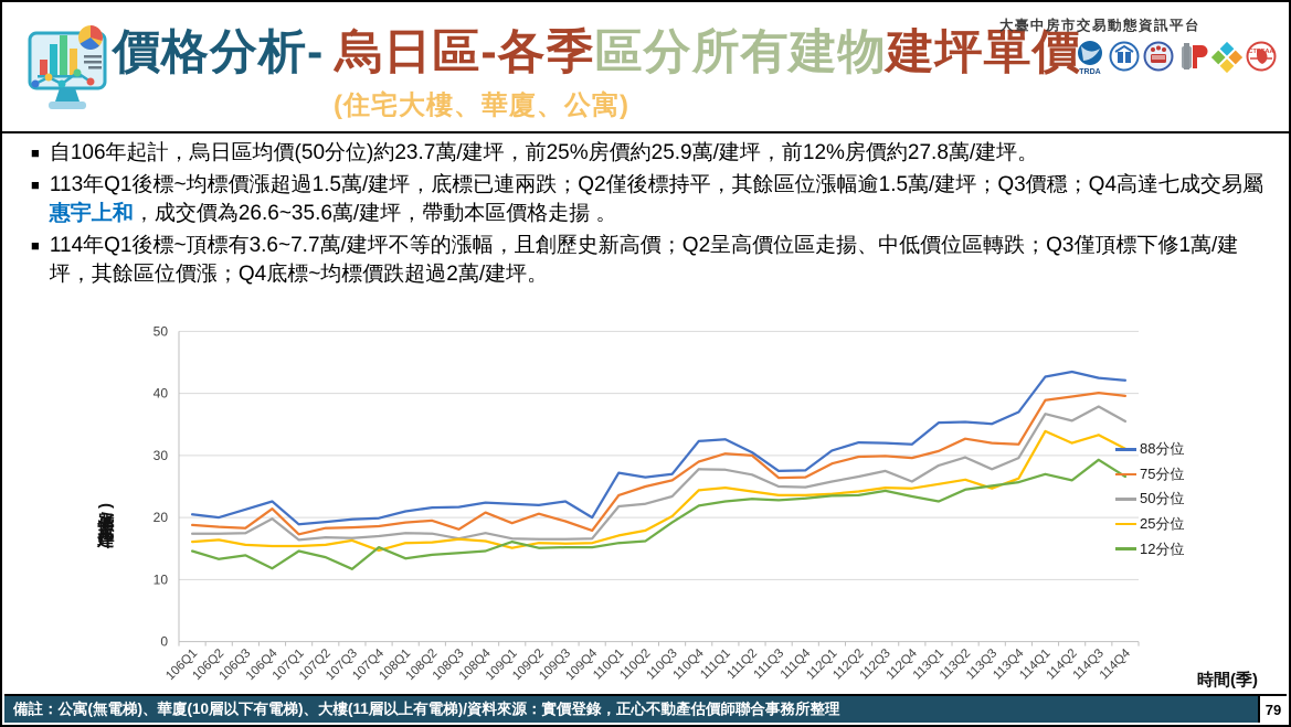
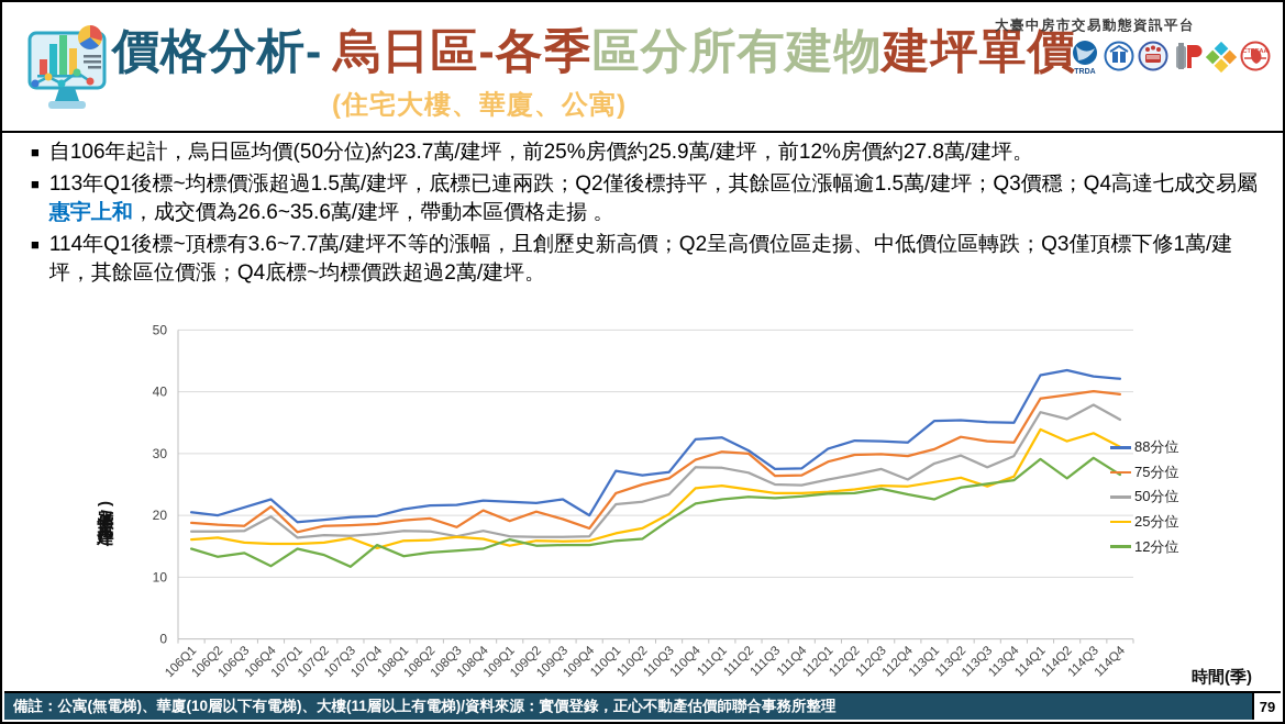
88分位/113Q4: 37 -> 35
12分位/114Q1: 27 -> 29
